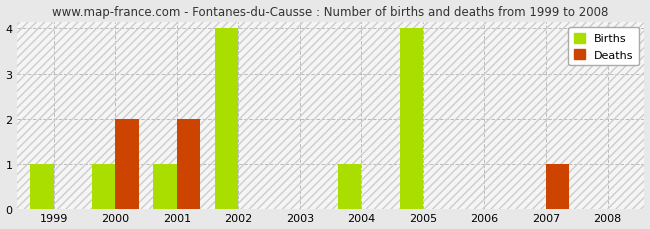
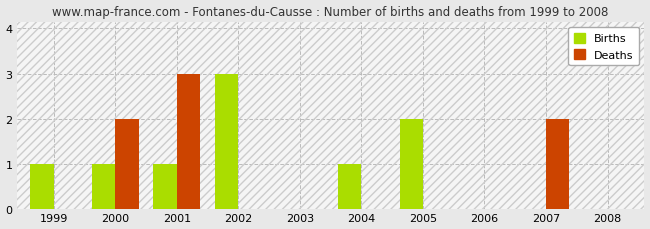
Deaths/2001: 2 -> 3
Births/2002: 4 -> 3
Births/2005: 4 -> 2
Deaths/2007: 1 -> 2
